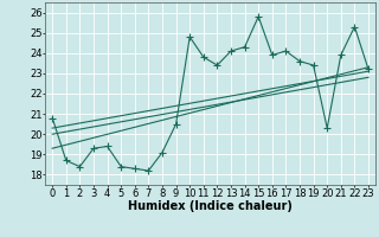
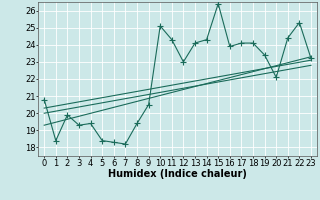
1: 18.7 -> 18.4
2: 18.4 -> 19.9
8: 19.1 -> 19.4
10: 24.8 -> 25.1
11: 23.8 -> 24.3
12: 23.4 -> 23.0
15: 25.8 -> 26.4
18: 23.6 -> 24.1
20: 20.3 -> 22.1
21: 23.9 -> 24.4
